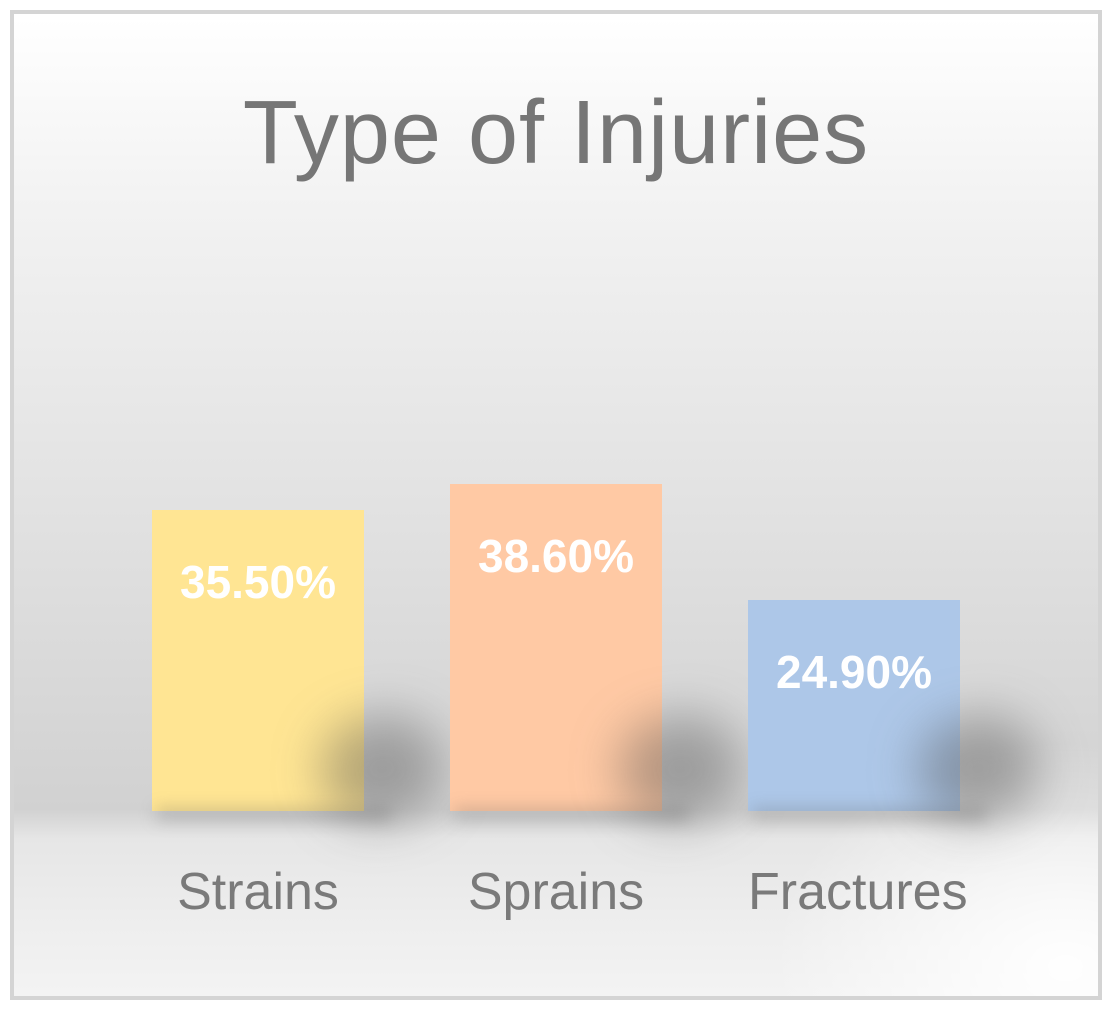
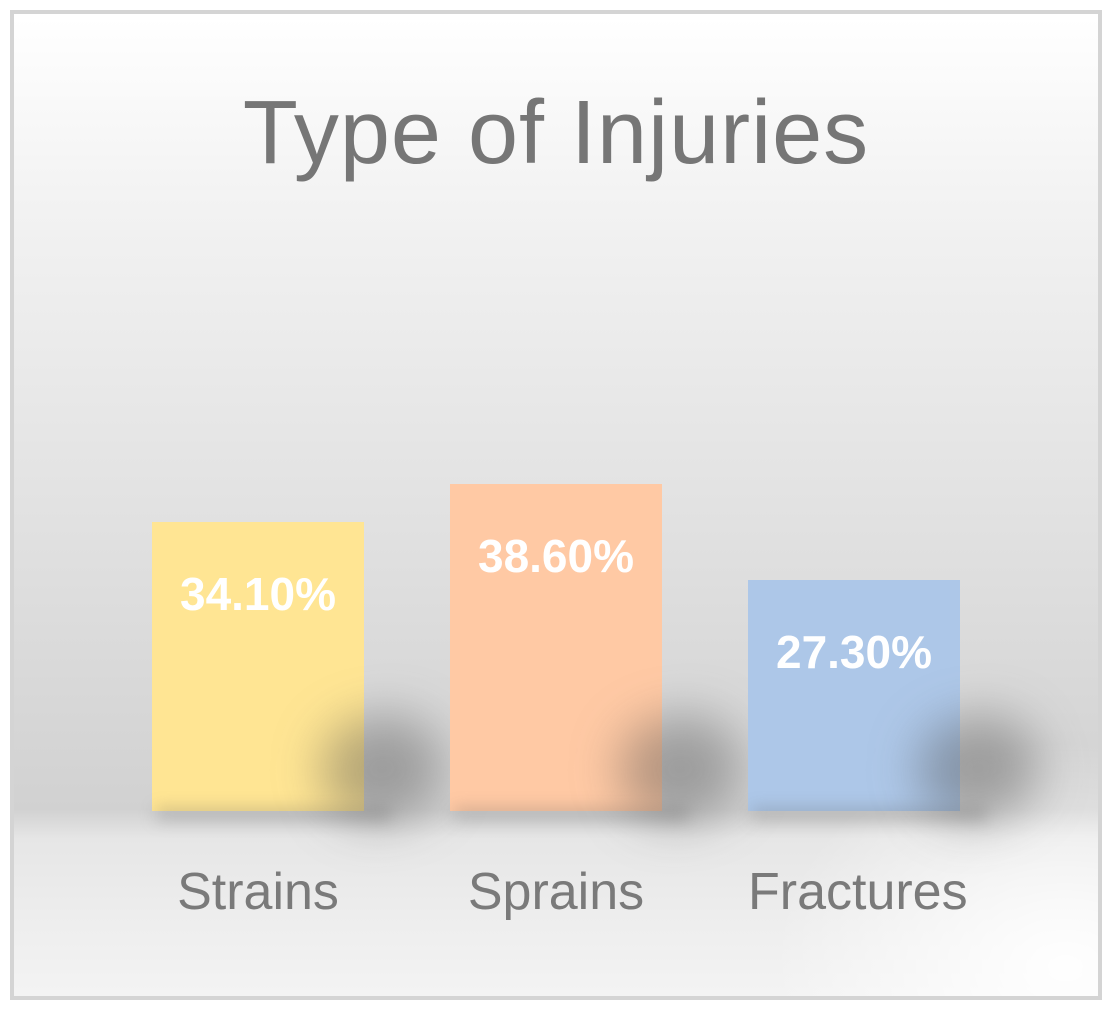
Strains: 35.50% -> 34.10%
Fractures: 24.90% -> 27.30%
